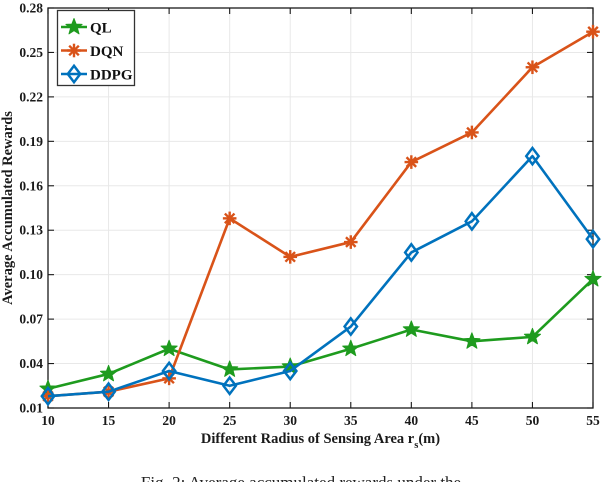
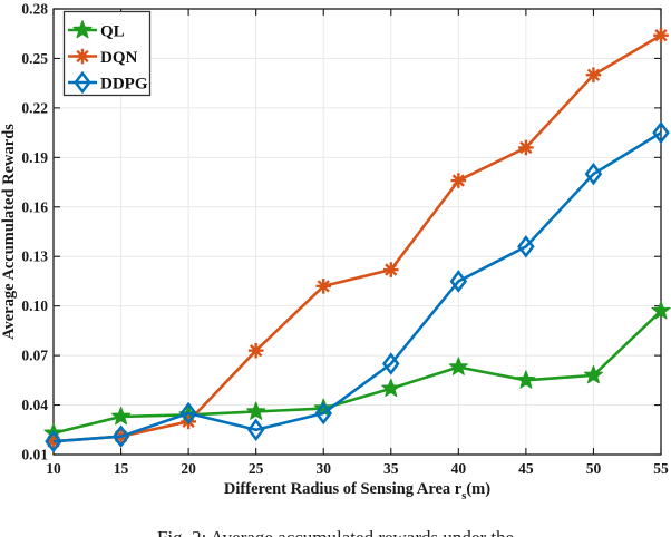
QL/20: 0.050 -> 0.034
DQN/25: 0.138 -> 0.073
DDPG/55: 0.124 -> 0.205
